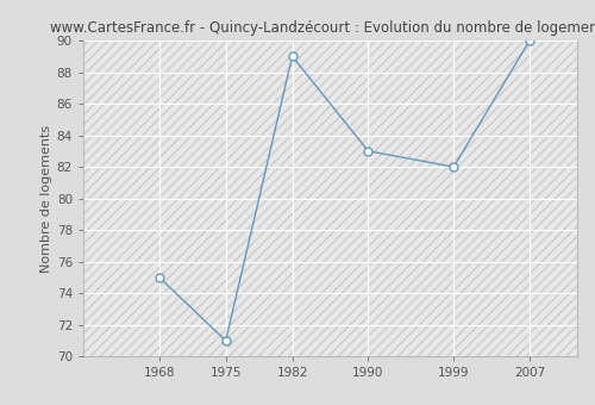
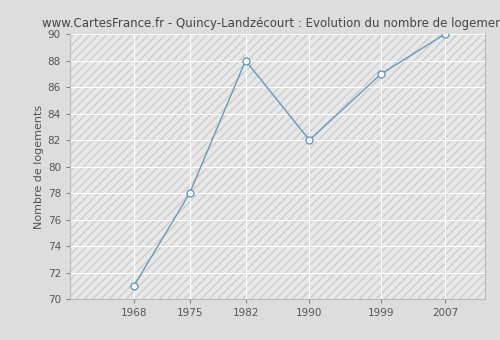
1968: 75 -> 71
1975: 71 -> 78
1982: 89 -> 88
1990: 83 -> 82
1999: 82 -> 87
